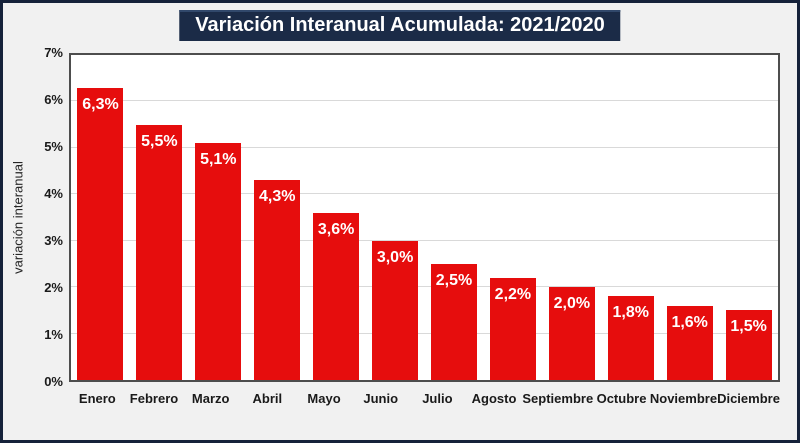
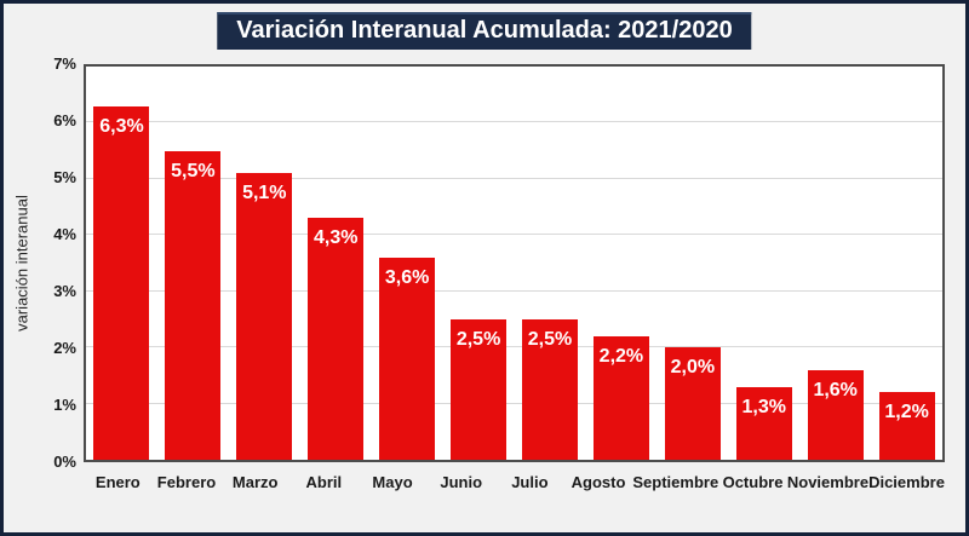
Junio: 3,0% -> 2,5%
Octubre: 1,8% -> 1,3%
Diciembre: 1,5% -> 1,2%
